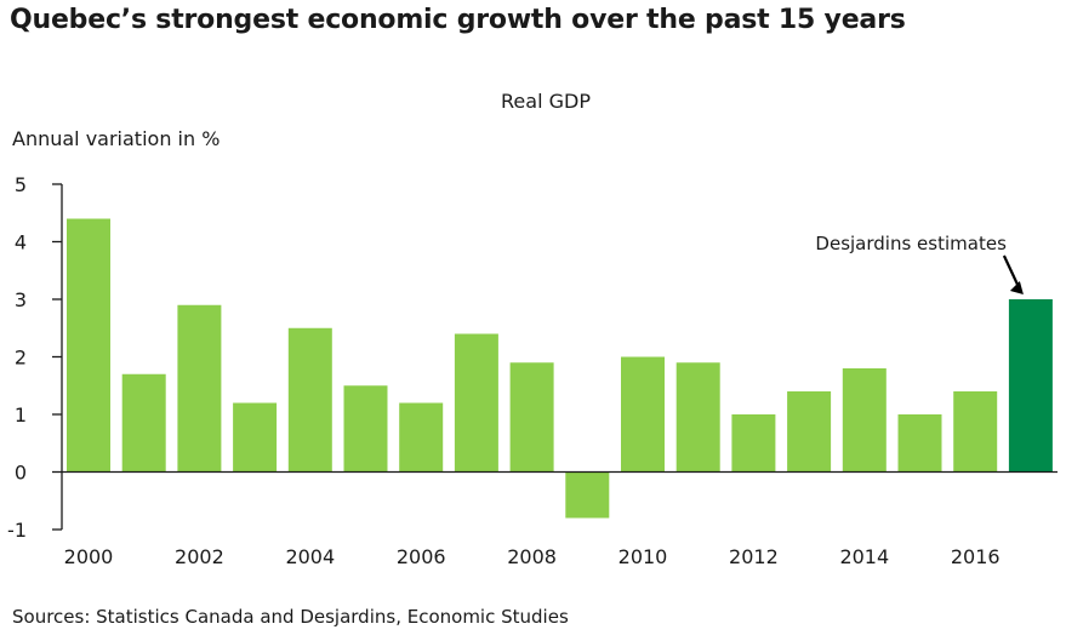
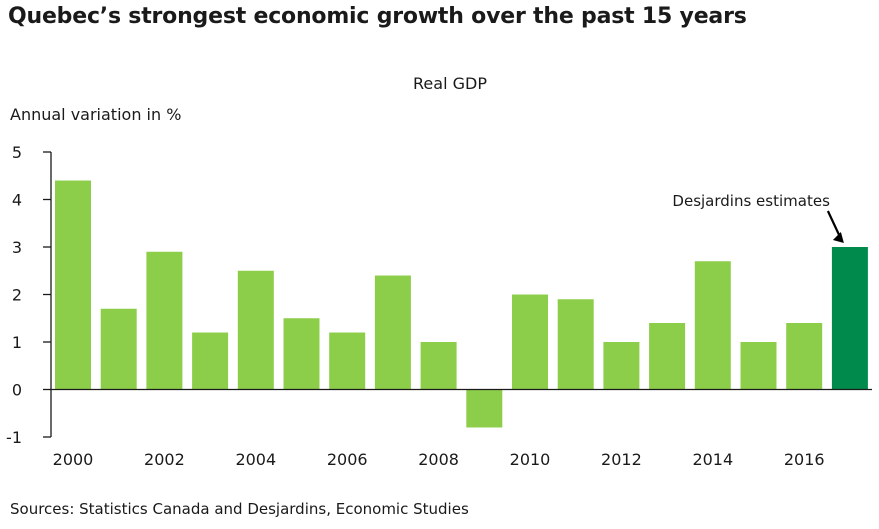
2008: 1.9 -> 1.0
2014: 1.8 -> 2.7
